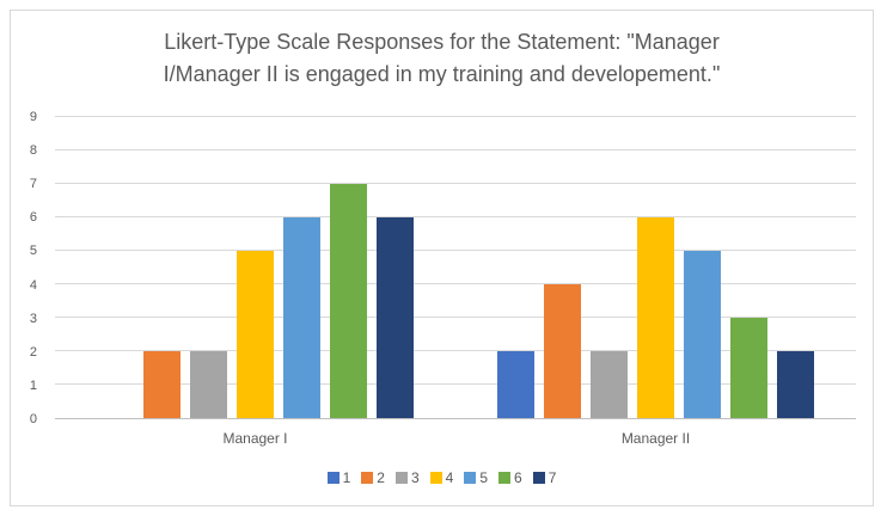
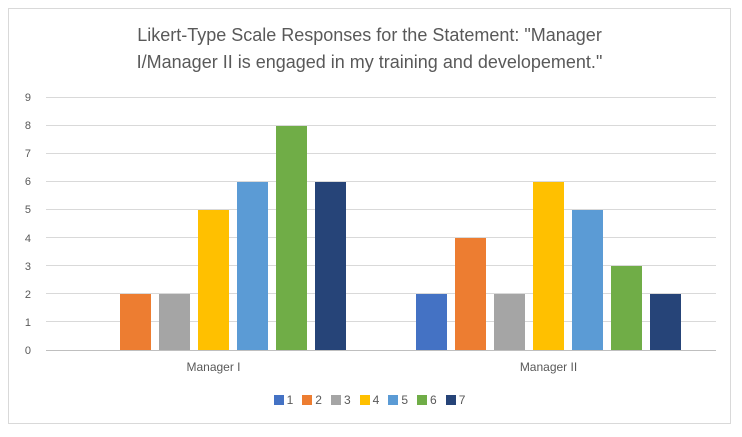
6/Manager I: 7 -> 8
